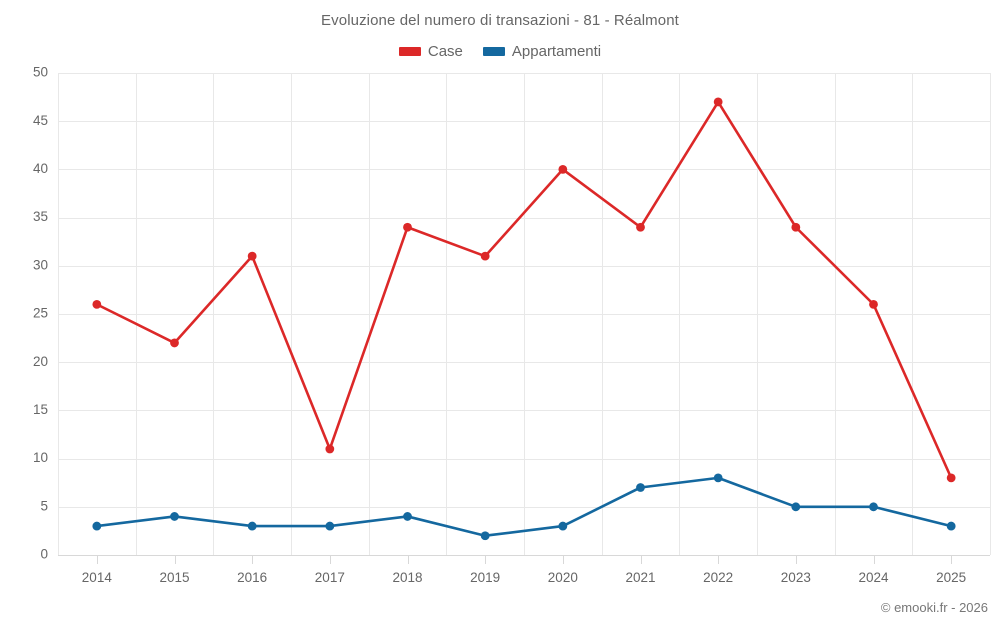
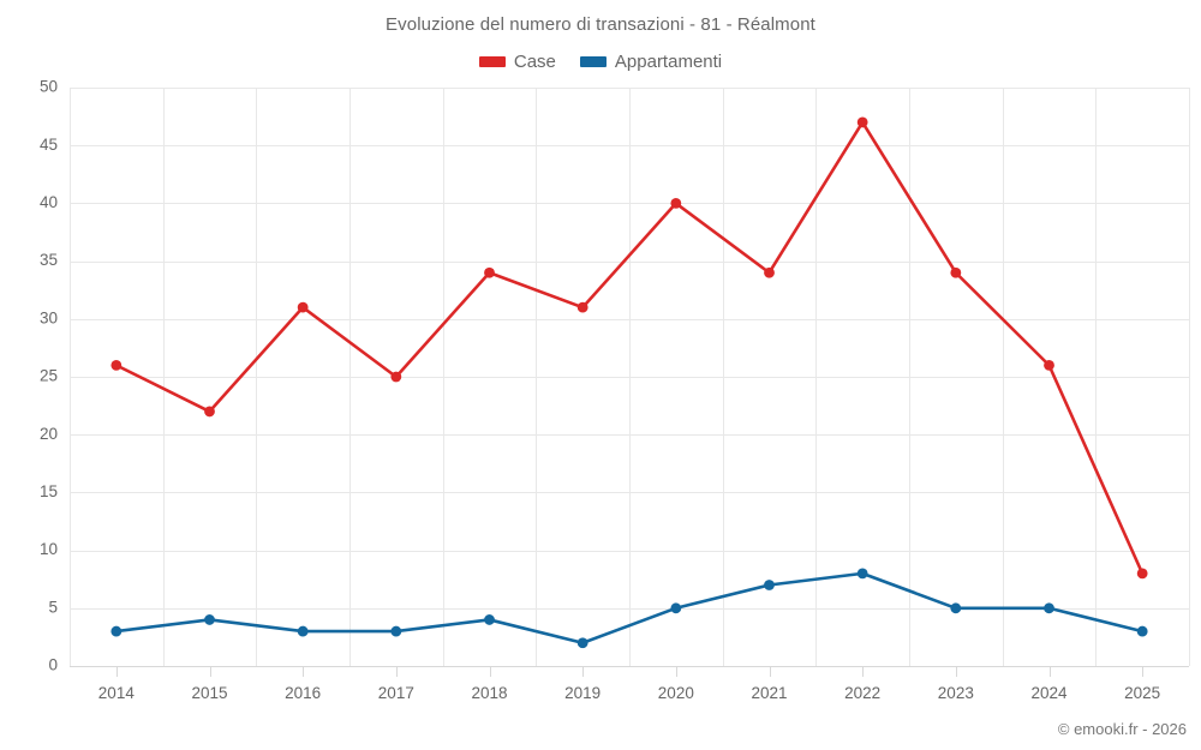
Case/2017: 11 -> 25
Appartamenti/2020: 3 -> 5
